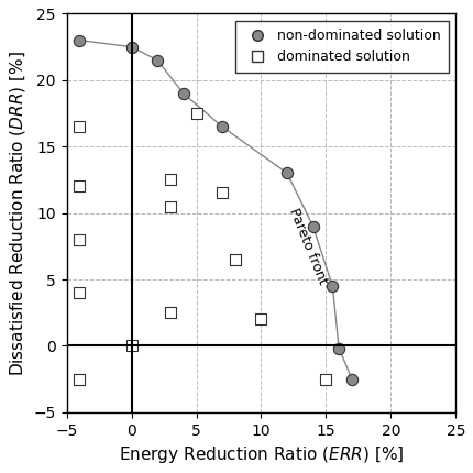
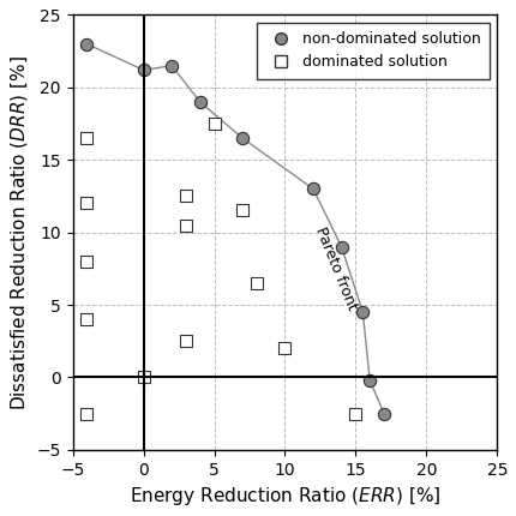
non-dominated solution/0: 22.5 -> 21.2
